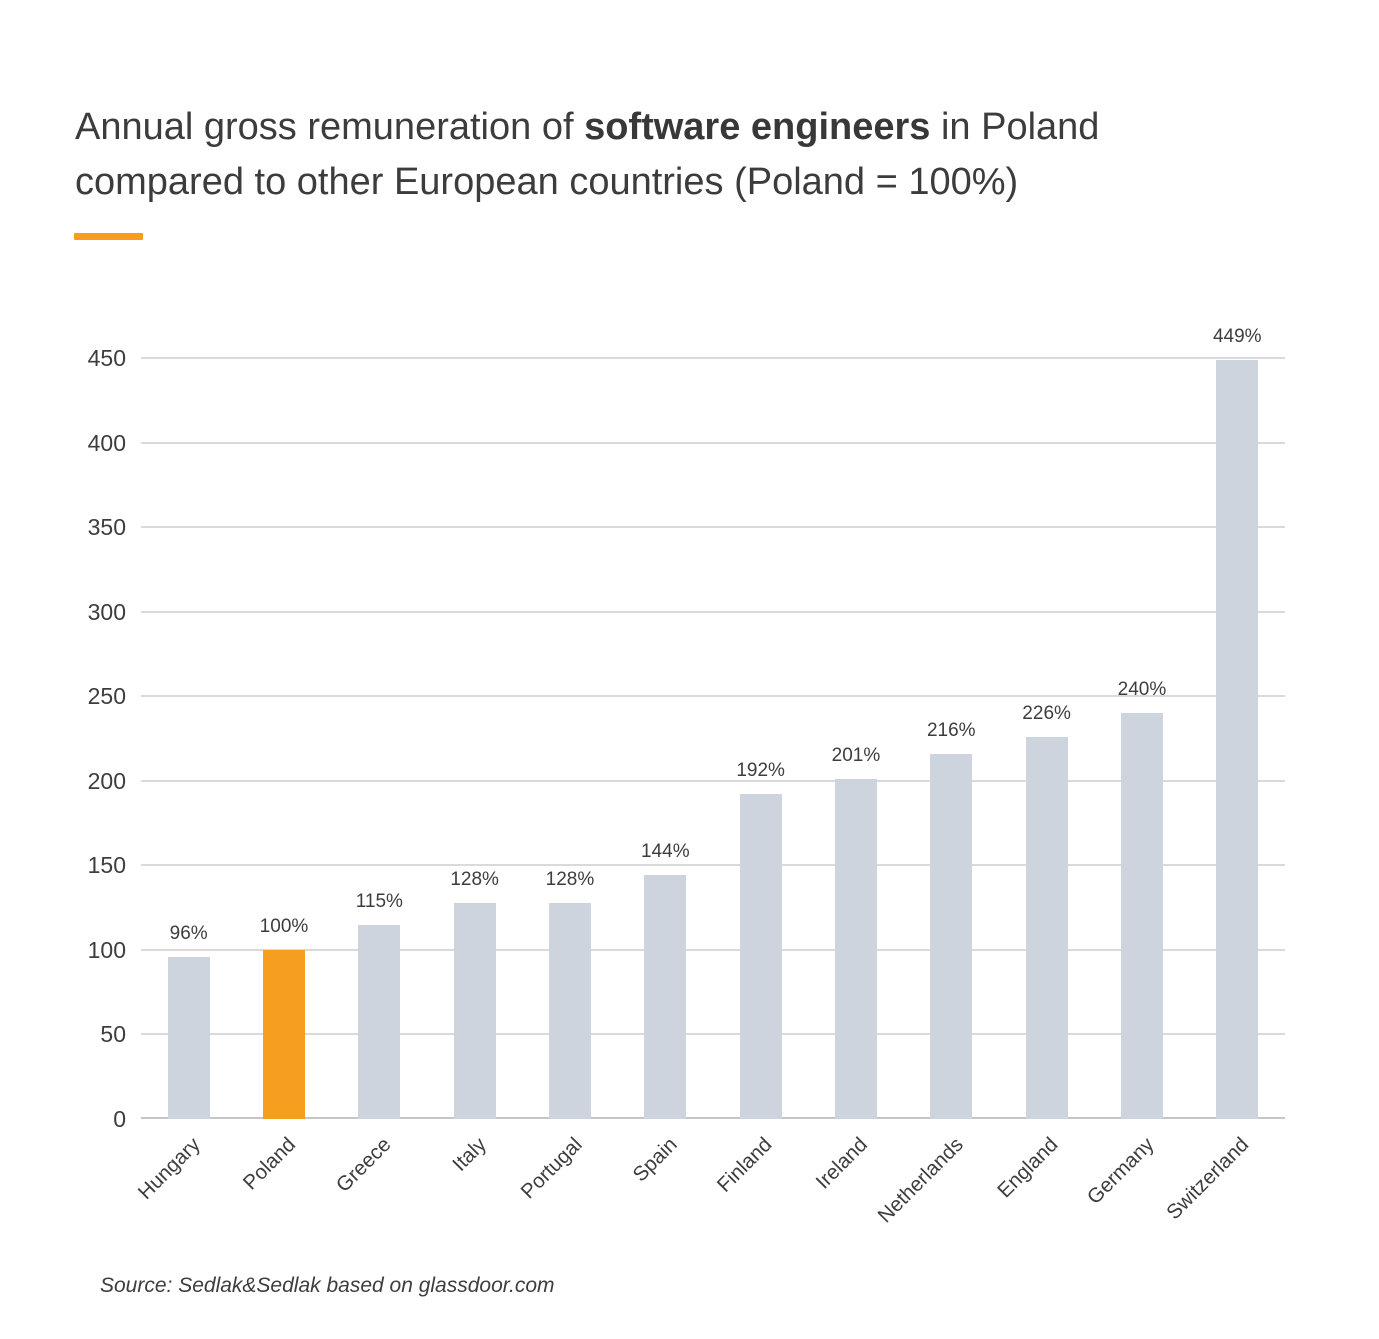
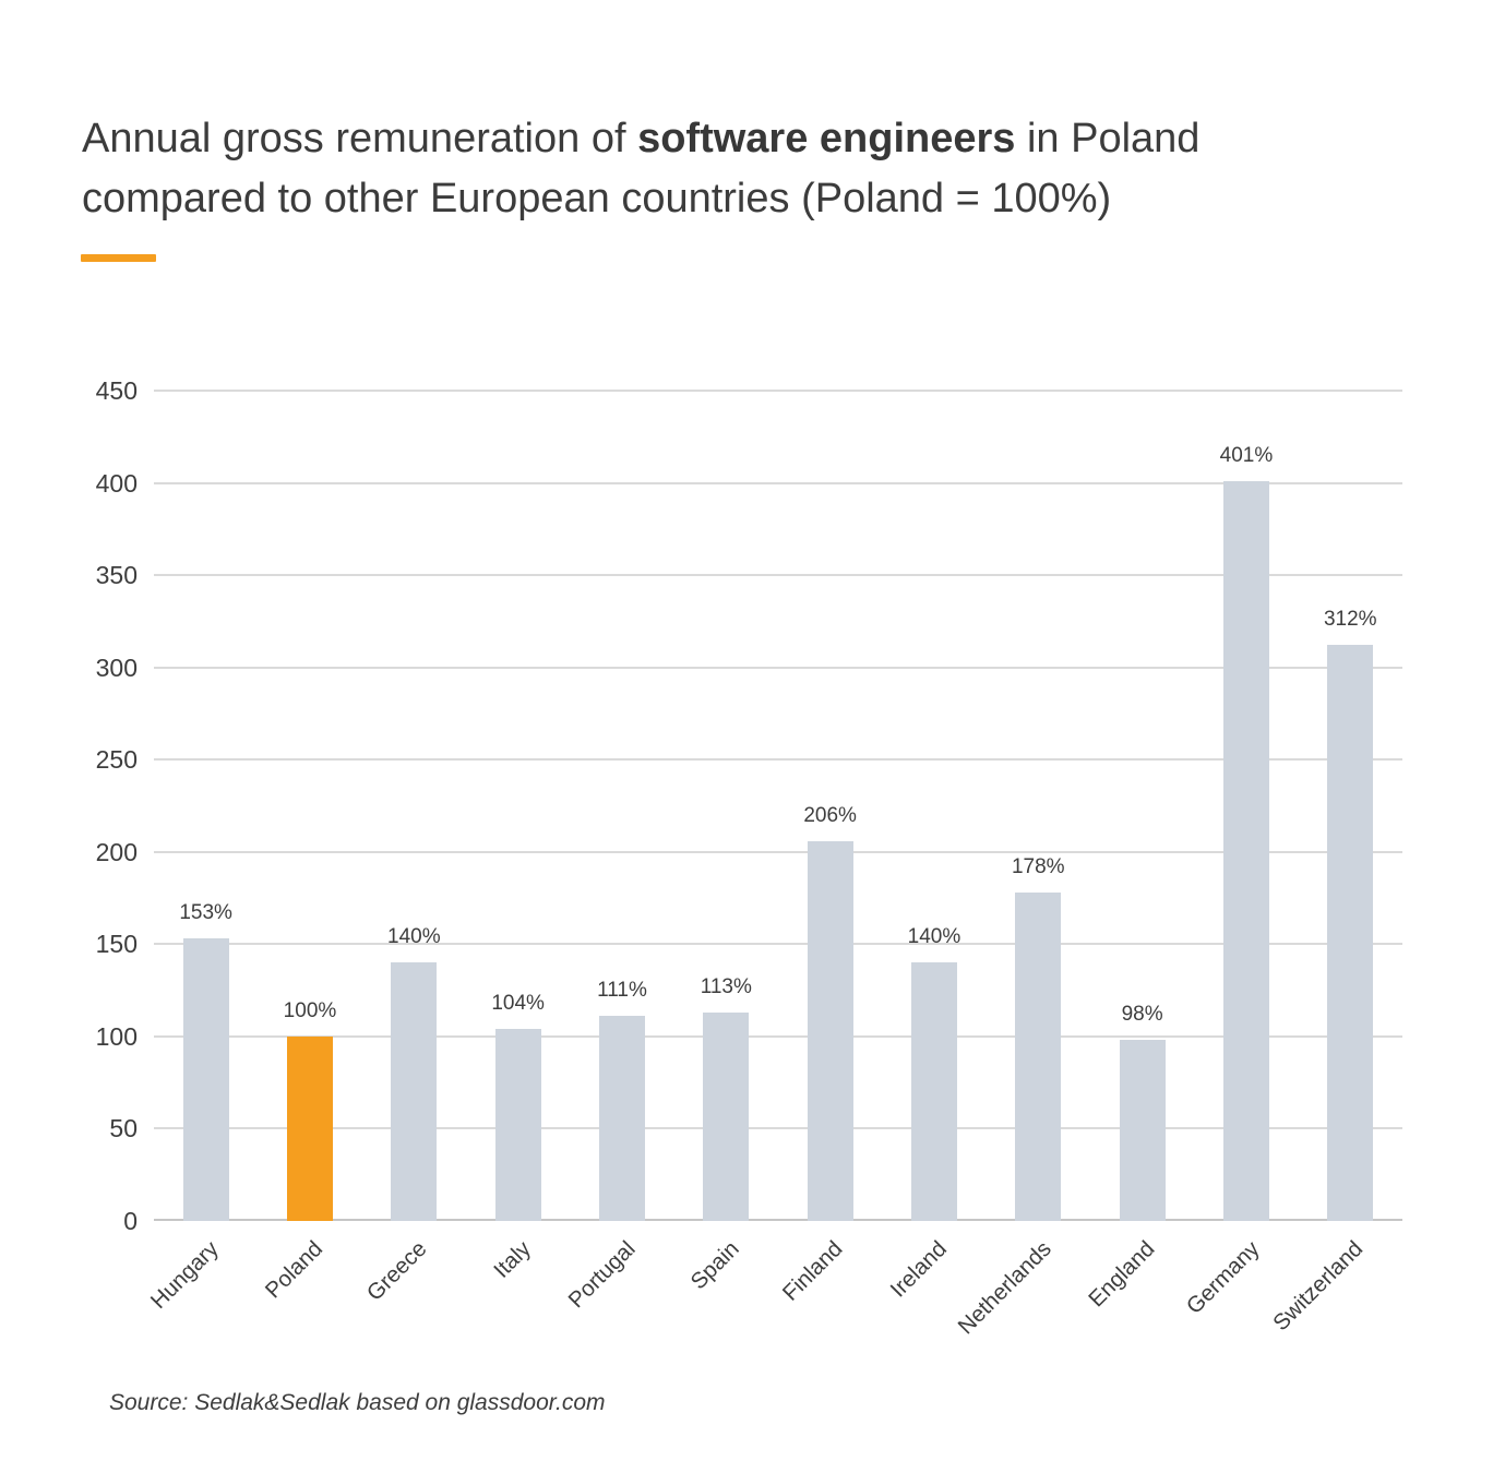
Hungary: 96% -> 153%
Greece: 115% -> 140%
Italy: 128% -> 104%
Portugal: 128% -> 111%
Spain: 144% -> 113%
Finland: 192% -> 206%
Ireland: 201% -> 140%
Netherlands: 216% -> 178%
England: 226% -> 98%
Germany: 240% -> 401%
Switzerland: 449% -> 312%
